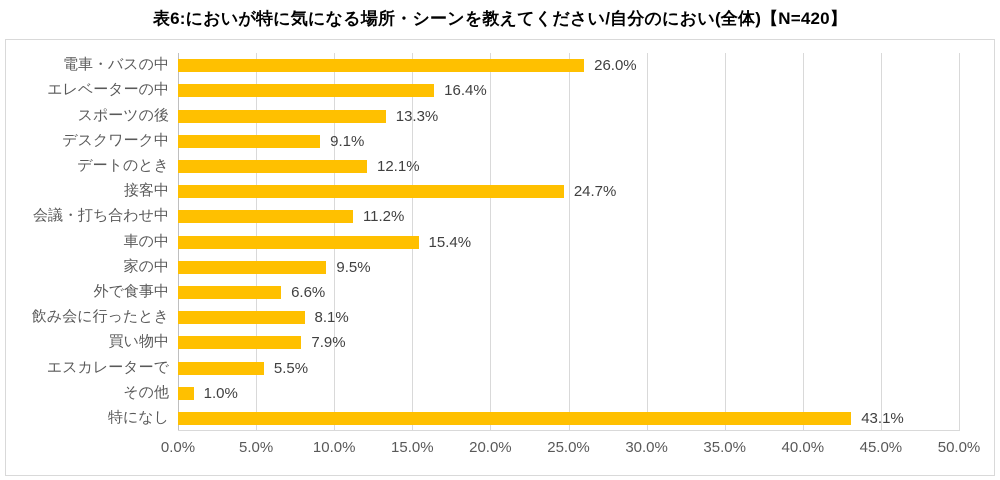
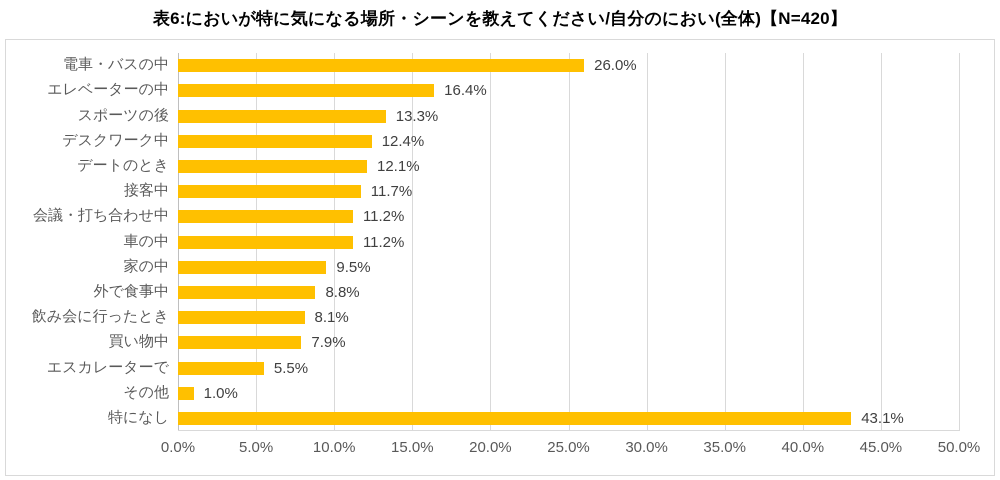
デスクワーク中: 9.1% -> 12.4%
接客中: 24.7% -> 11.7%
車の中: 15.4% -> 11.2%
外で食事中: 6.6% -> 8.8%
